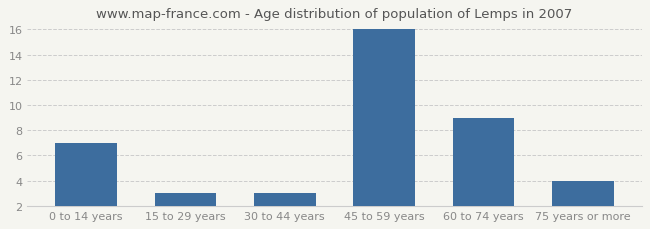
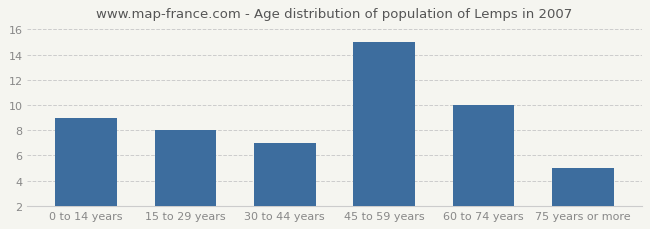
0 to 14 years: 7 -> 9
15 to 29 years: 3 -> 8
30 to 44 years: 3 -> 7
45 to 59 years: 16 -> 15
60 to 74 years: 9 -> 10
75 years or more: 4 -> 5
